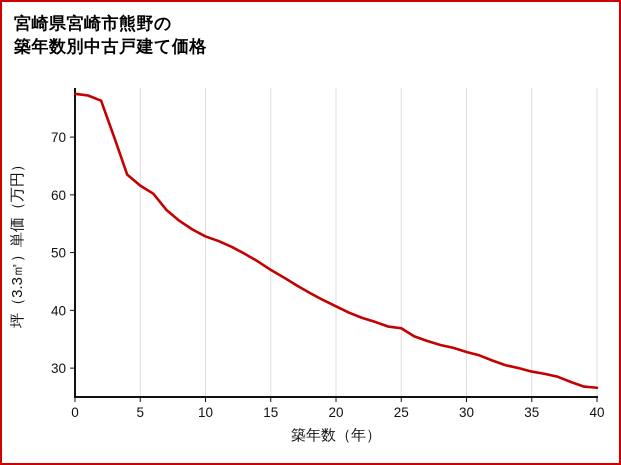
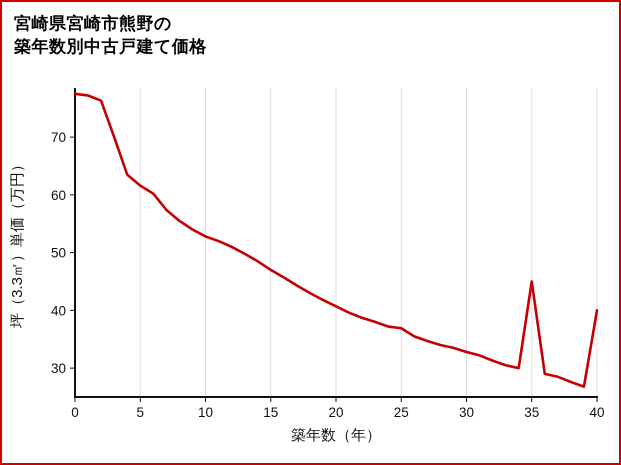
35: 29 -> 45
40: 27 -> 40
